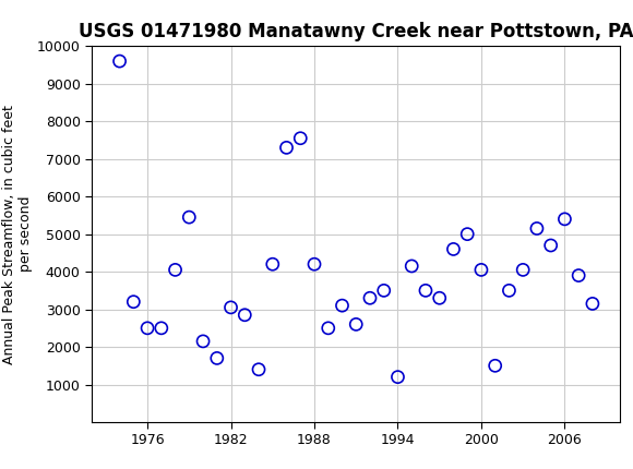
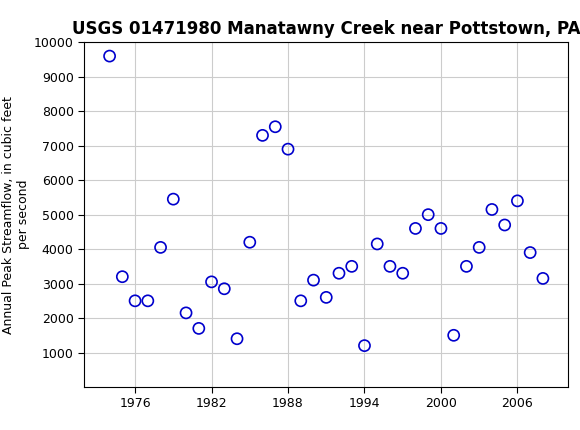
USGS 01471980 Manatawny Creek near Pottstown, PA/1988: 4200 -> 6900
USGS 01471980 Manatawny Creek near Pottstown, PA/2000: 4050 -> 4600
